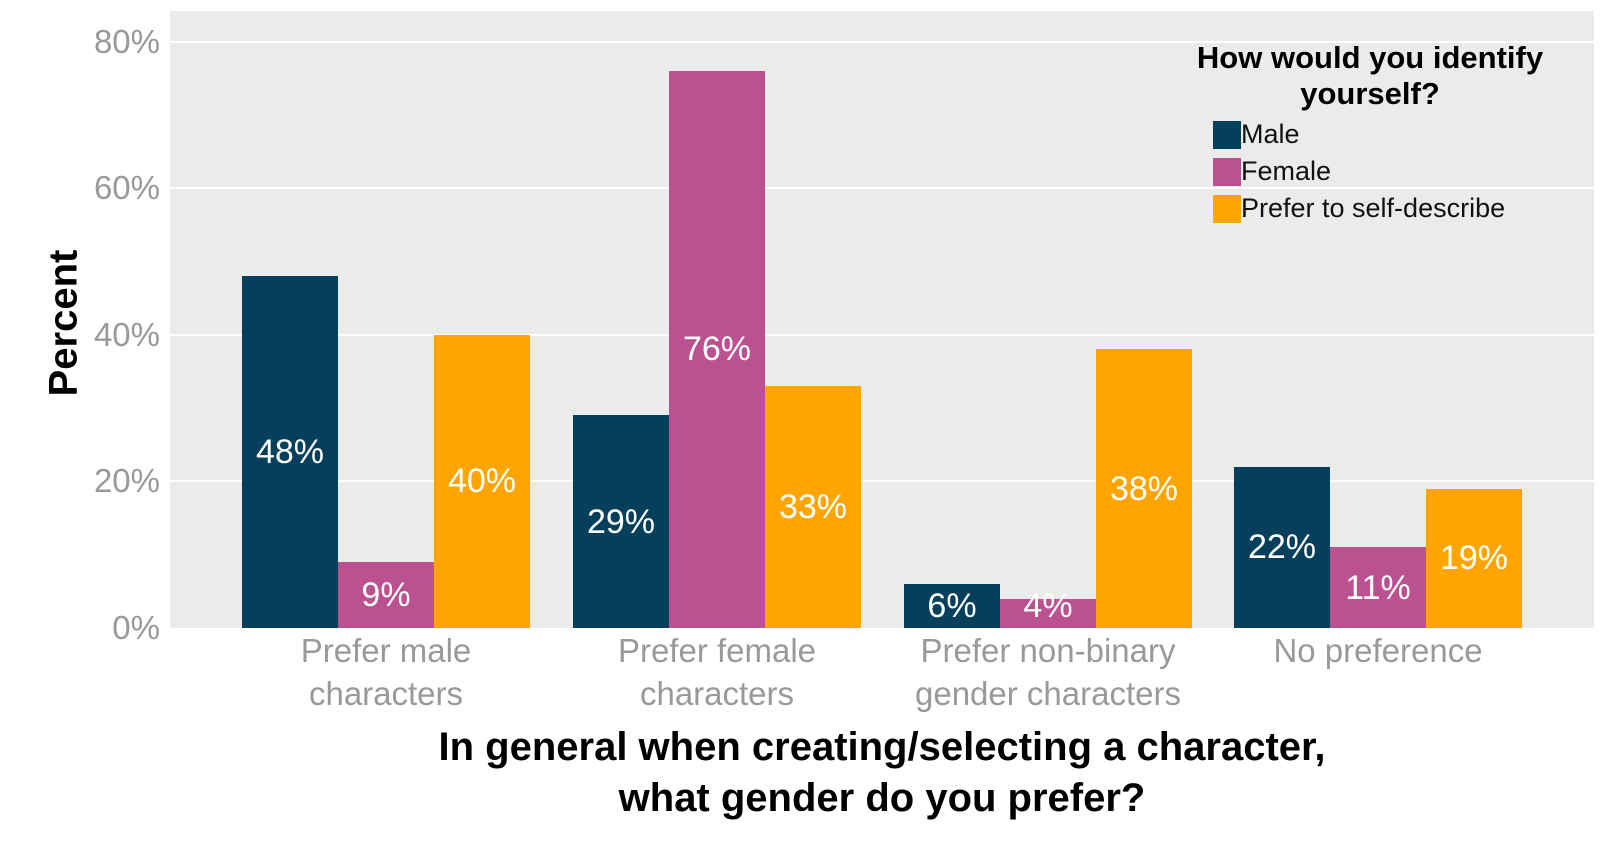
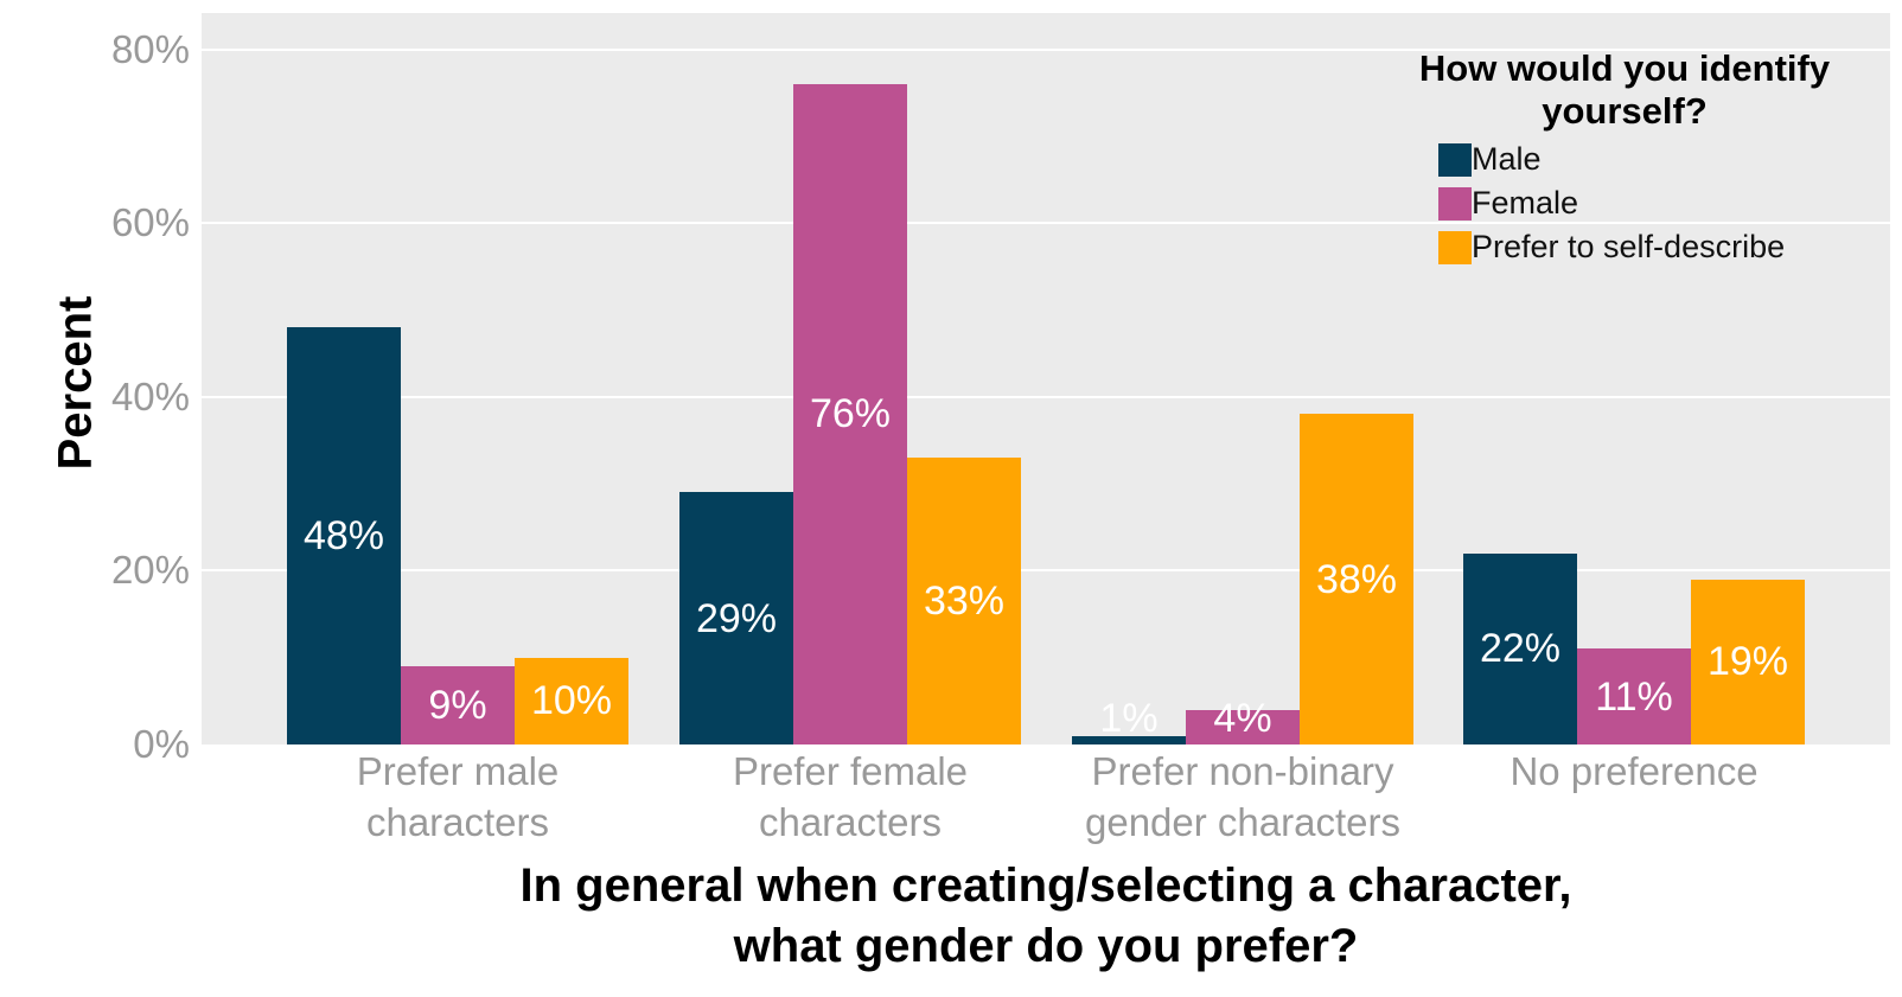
Prefer to self-describe/Prefer male characters: 40% -> 10%
Male/Prefer non-binary gender characters: 6% -> 1%
